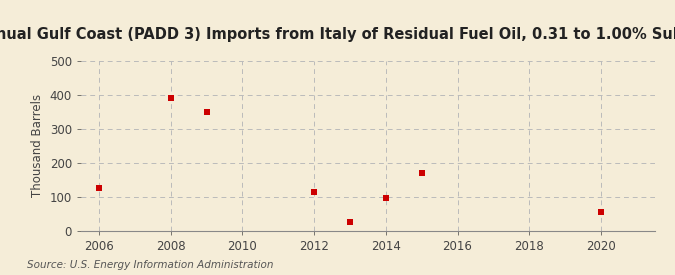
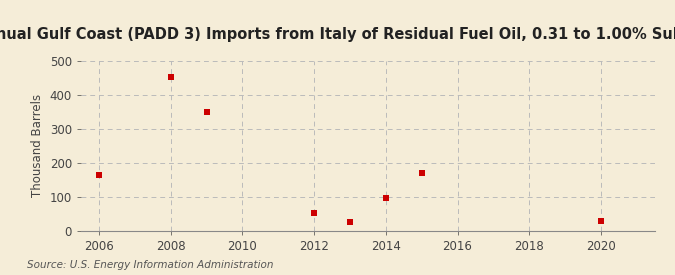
2006: 125 -> 165
2008: 390 -> 453
2012: 115 -> 52
2020: 55 -> 28
